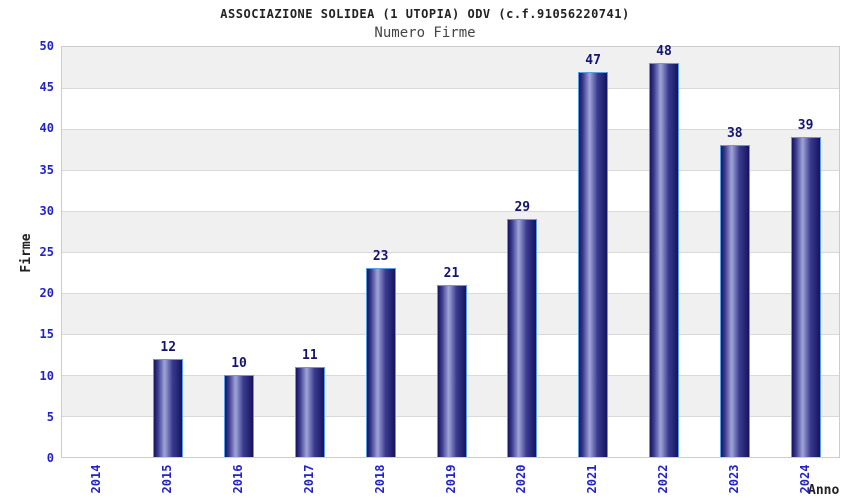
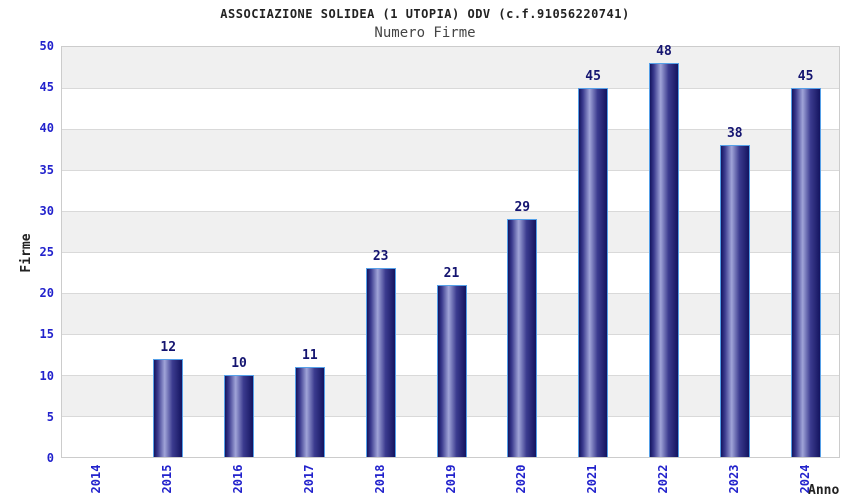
2021: 47 -> 45
2024: 39 -> 45
